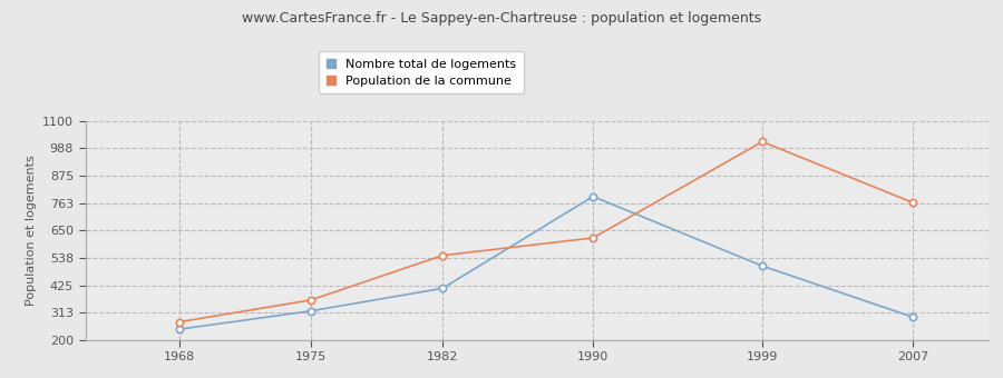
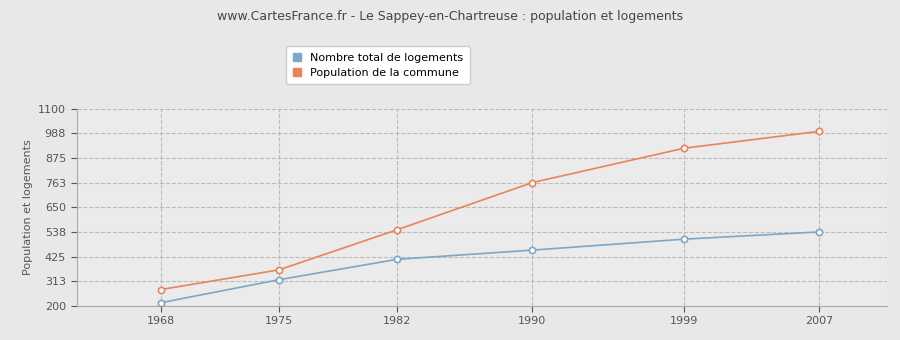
Nombre total de logements/1968: 245 -> 215
Nombre total de logements/1990: 790 -> 455
Population de la commune/1990: 620 -> 763
Population de la commune/1999: 1015 -> 920
Nombre total de logements/2007: 295 -> 538
Population de la commune/2007: 765 -> 997
